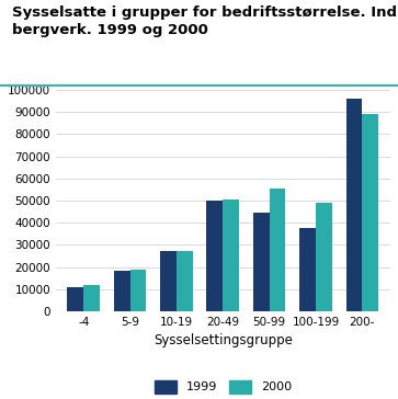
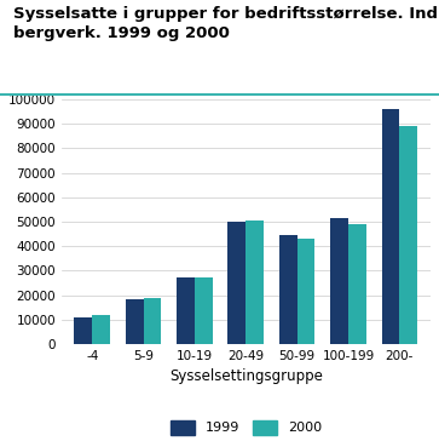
2000/50-99: 55500 -> 43000
1999/100-199: 37500 -> 51500
